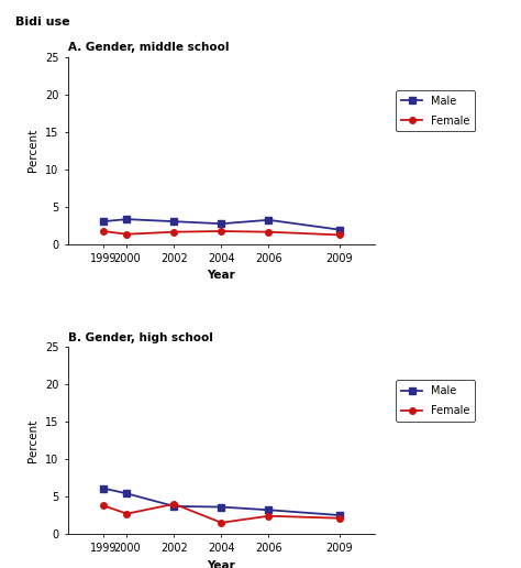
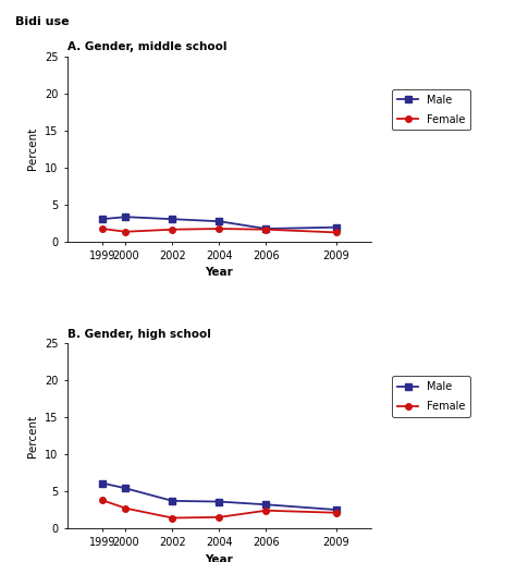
A. Gender, middle school/Male/2006: 3.2 -> 1.7
B. Gender, high school/Female/2002: 4.0 -> 1.4
